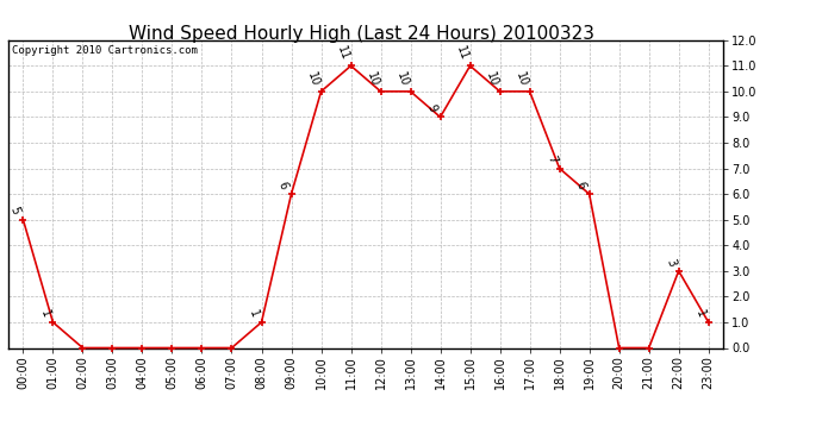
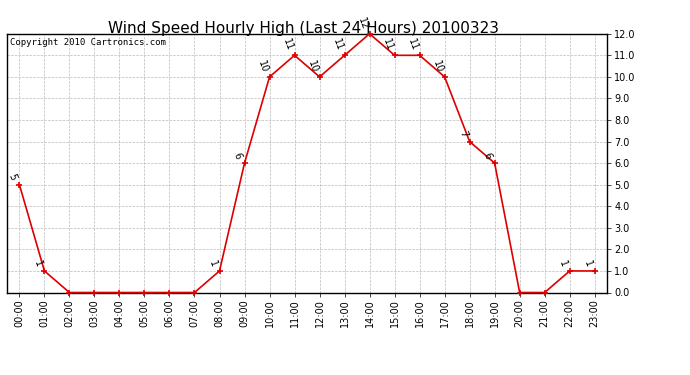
13:00: 10 -> 11
14:00: 9 -> 12
16:00: 10 -> 11
22:00: 3 -> 1
